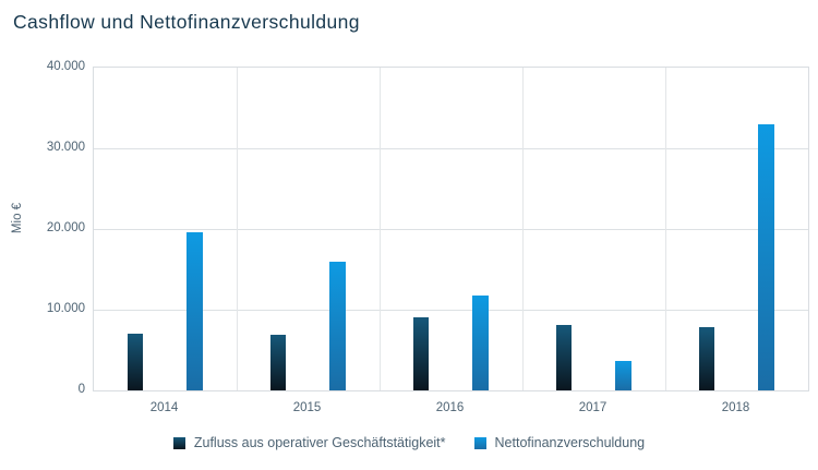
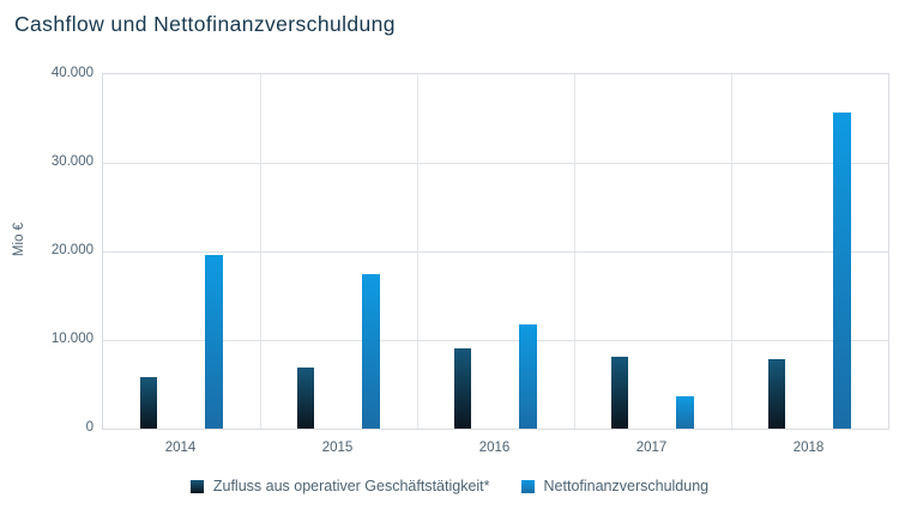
Zufluss aus operativer Geschäftstätigkeit*/2014: 7000 -> 6000
Nettofinanzverschuldung/2015: 16000 -> 17000
Nettofinanzverschuldung/2018: 33000 -> 36000
